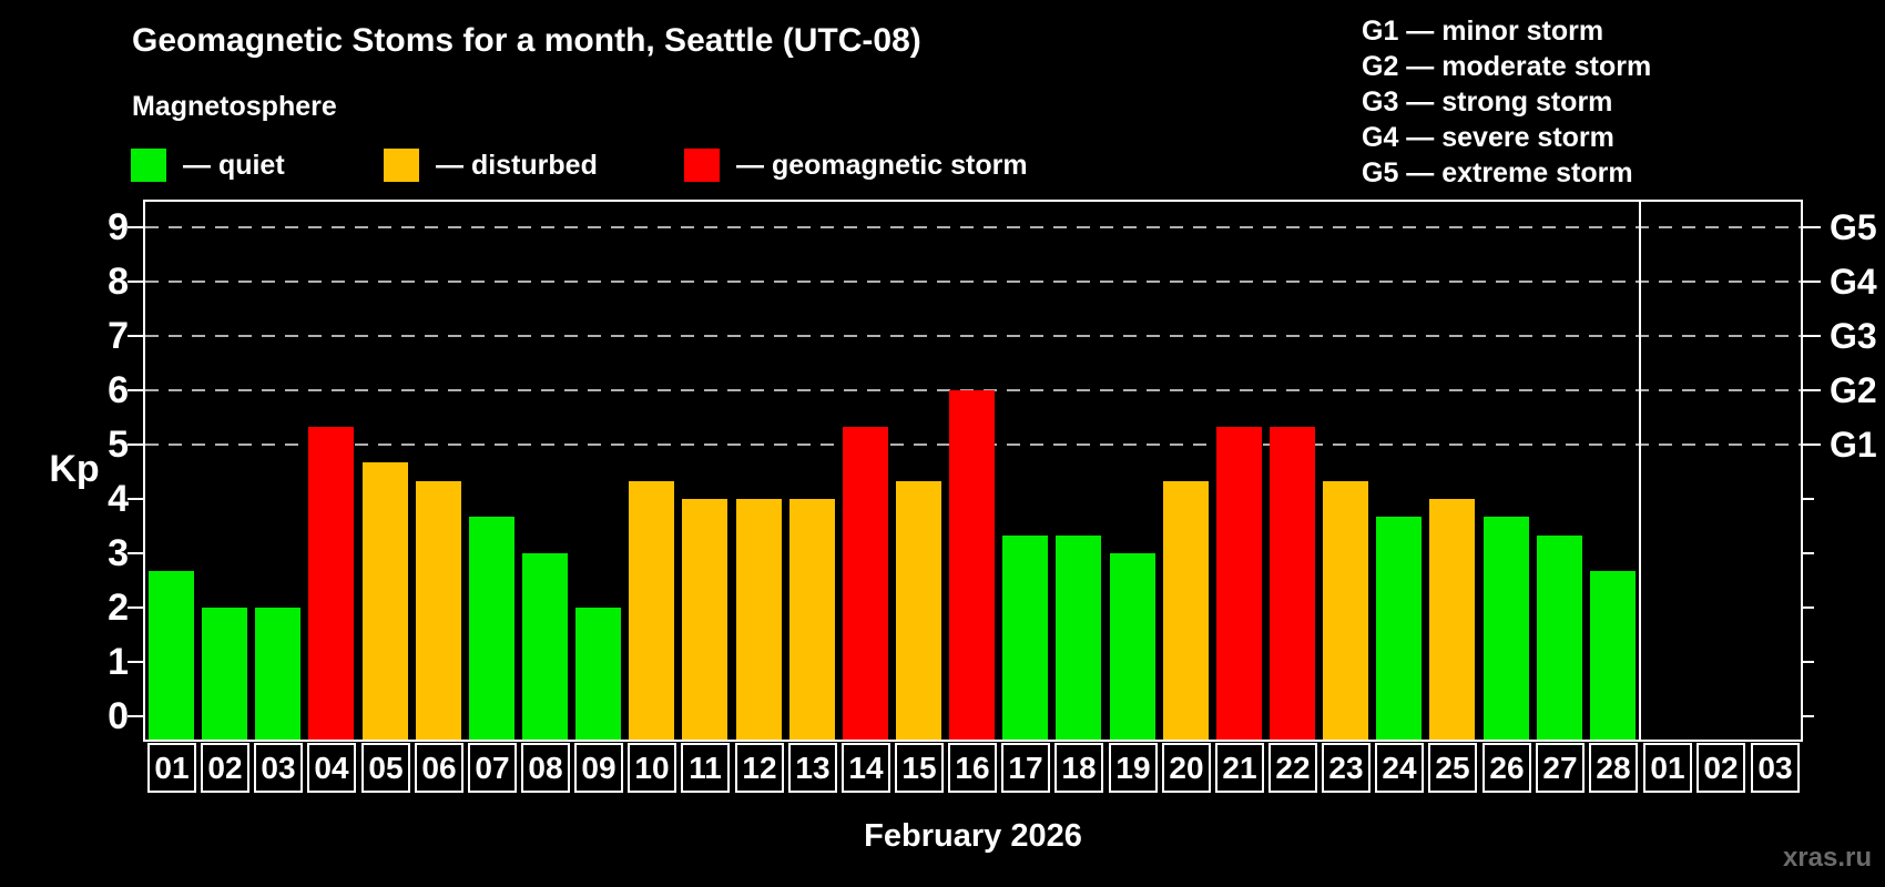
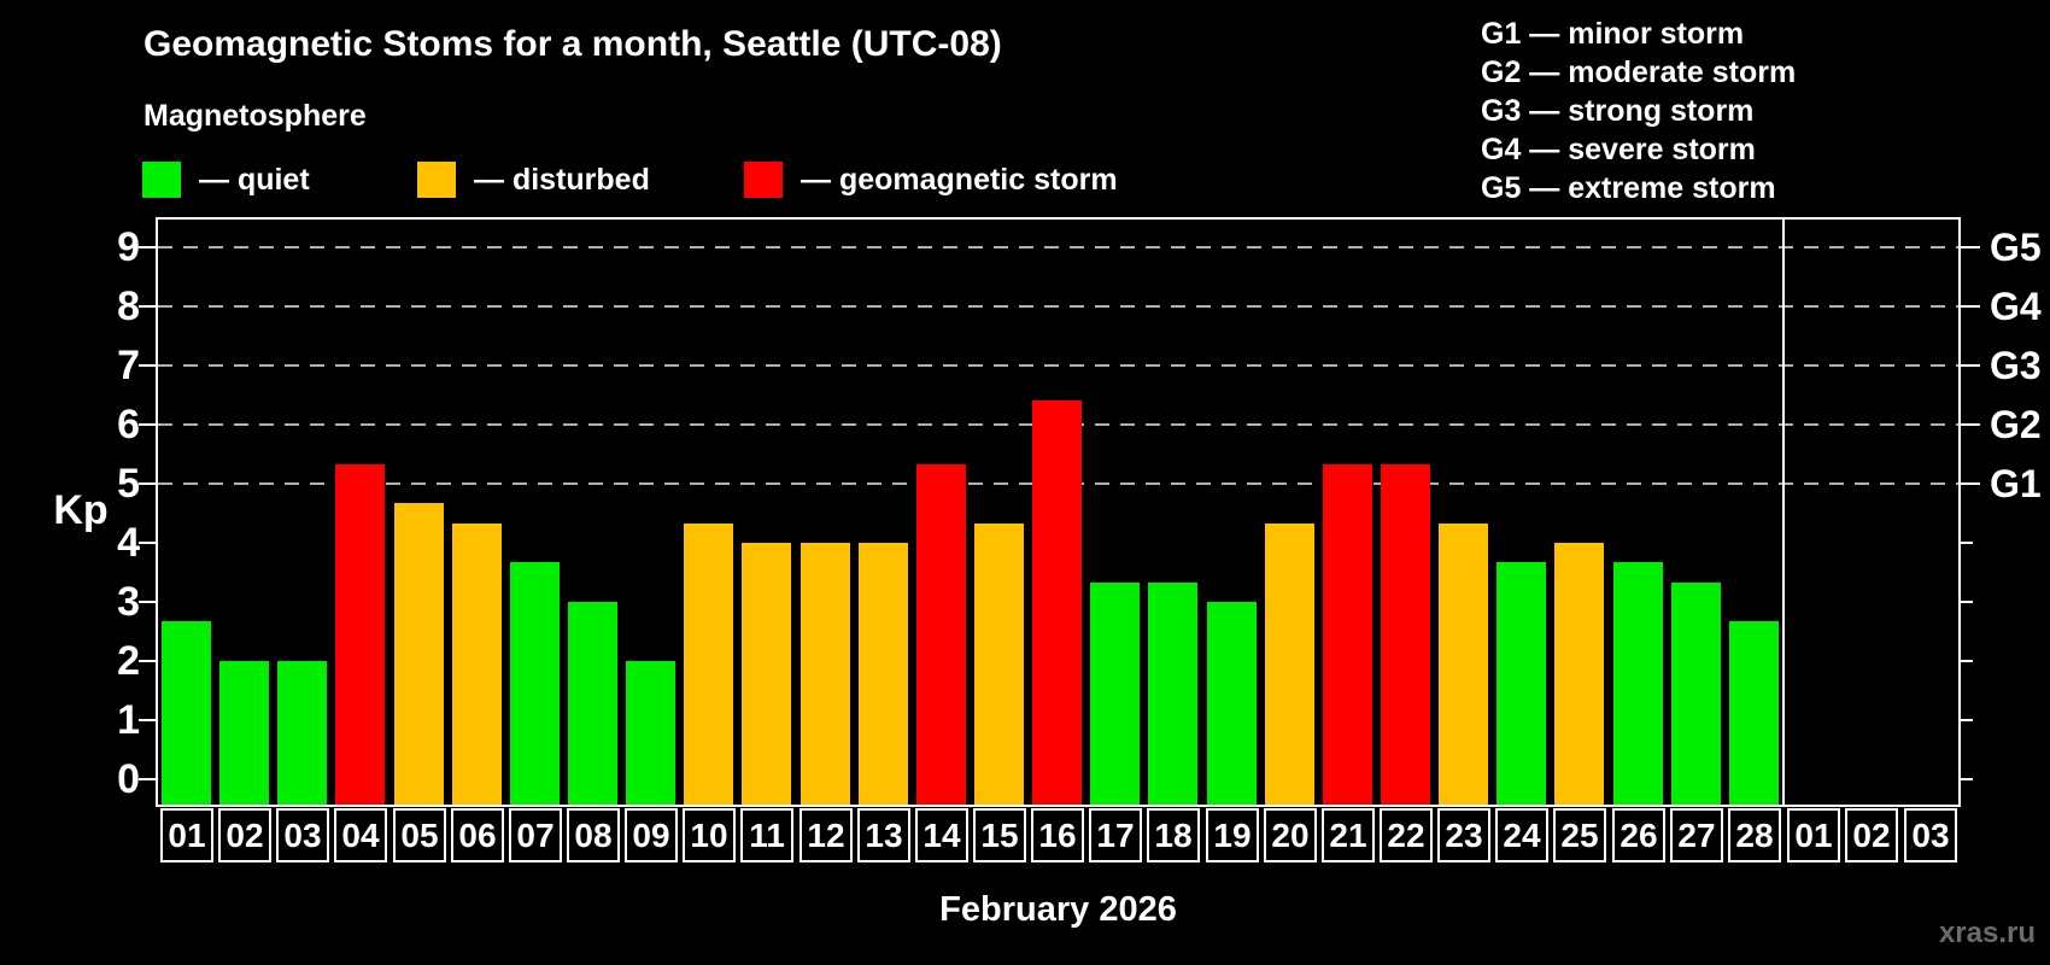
16: 6.0 -> 6.4
